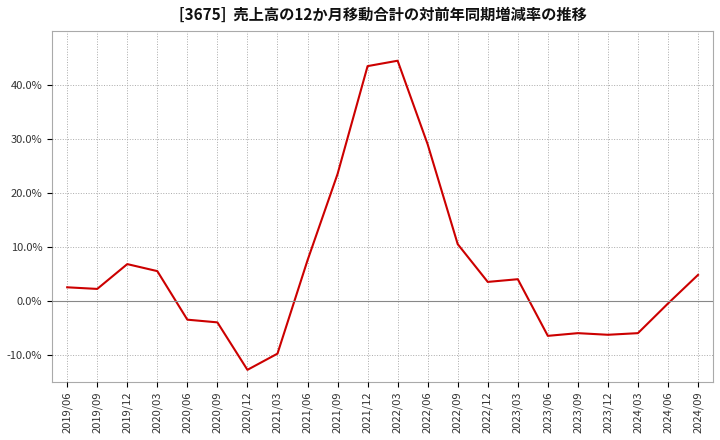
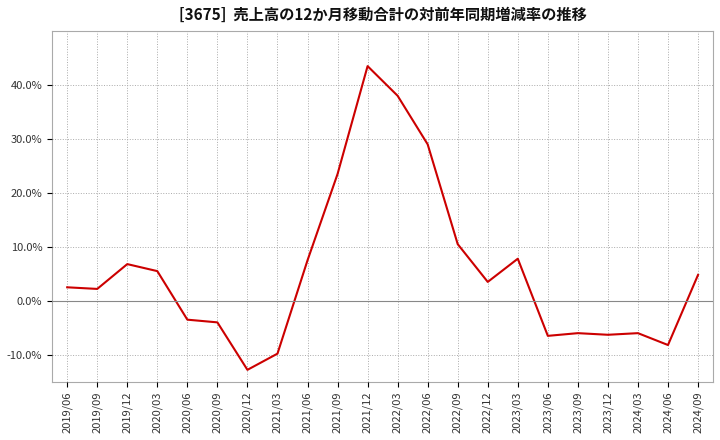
2022/03: 44.5% -> 38.0%
2023/03: 4.0% -> 7.8%
2024/06: -0.5% -> -8.2%
